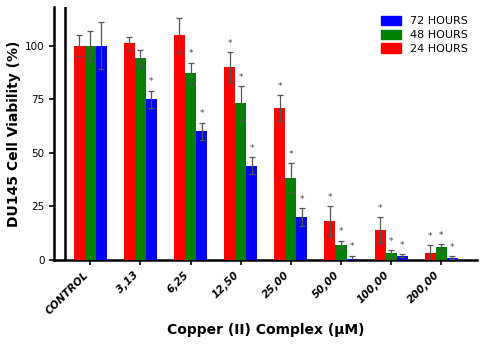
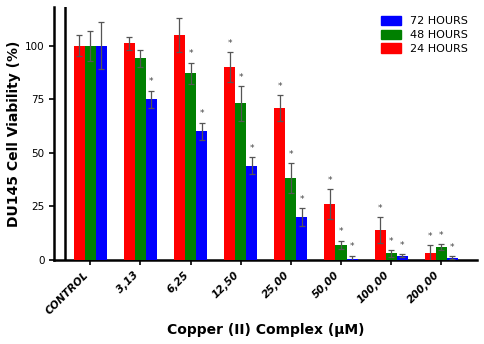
24 HOURS/50,00: 18 -> 26
